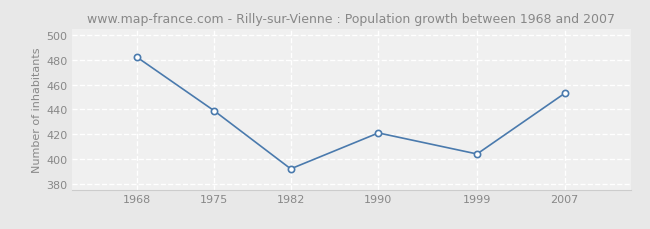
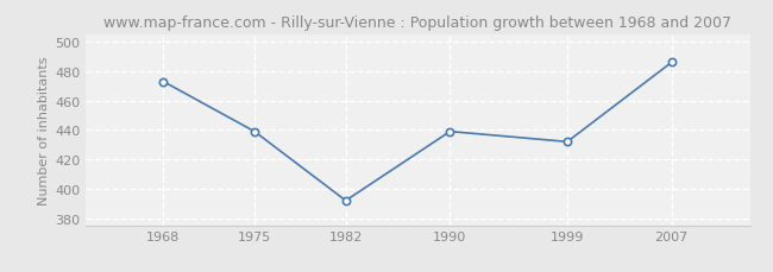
1968: 482 -> 473
1990: 421 -> 439
1999: 404 -> 432
2007: 453 -> 486
